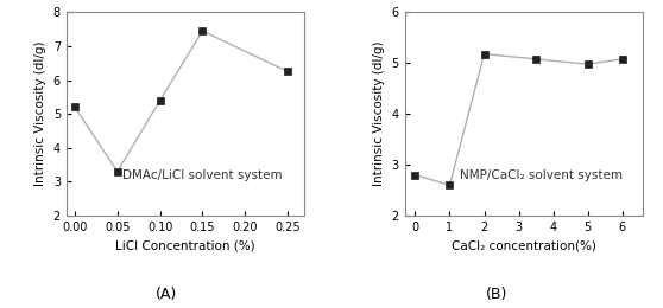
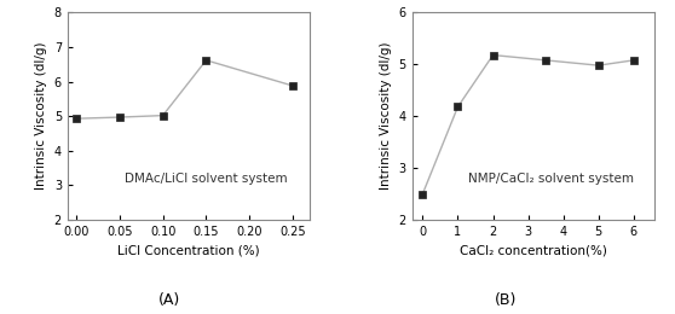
0.00: 5.20 -> 4.93
0.05: 3.30 -> 4.97
0.10: 5.40 -> 5.02
0.15: 7.45 -> 6.62
0.25: 6.25 -> 5.88
0: 2.80 -> 2.50
1: 2.60 -> 4.18
